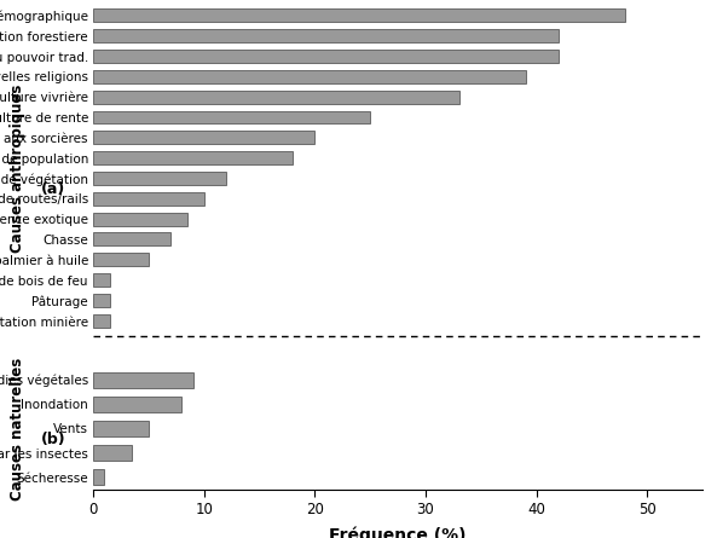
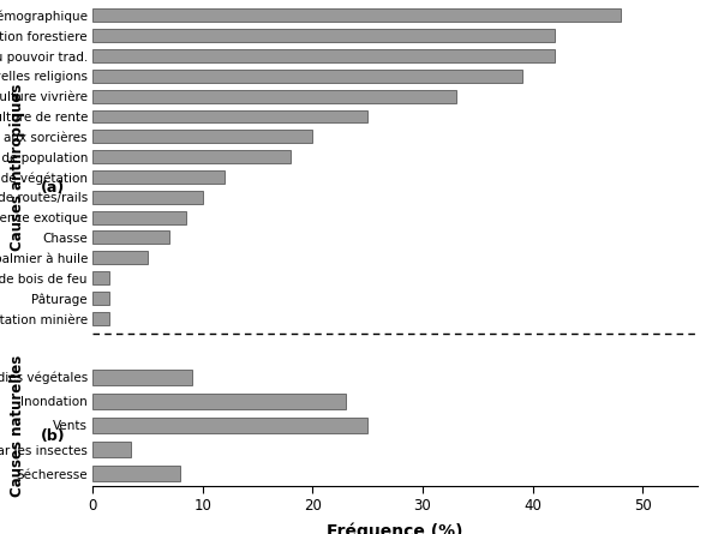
Inondation: 8.0 -> 23.0
Vents: 5.0 -> 25.0
Sécheresse: 1.0 -> 8.0
